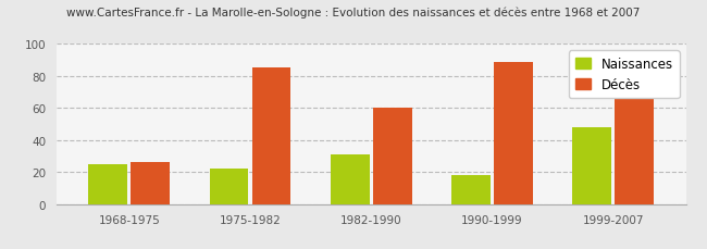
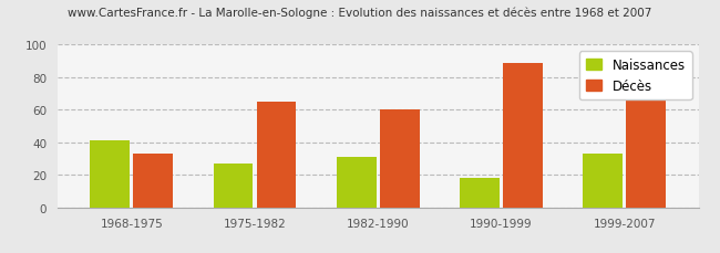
Naissances/1968-1975: 25 -> 41
Décès/1968-1975: 26 -> 33
Naissances/1975-1982: 22 -> 27
Décès/1975-1982: 85 -> 65
Naissances/1999-2007: 48 -> 33
